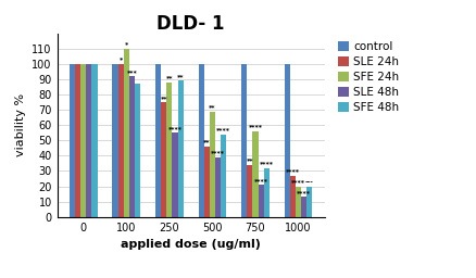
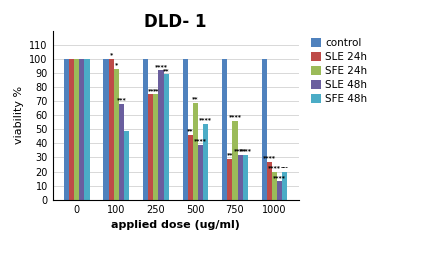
SFE 24h/100: 110 -> 93
SLE 48h/100: 92 -> 68
SFE 48h/100: 87 -> 49
SFE 24h/250: 88 -> 75
SLE 48h/250: 55 -> 92
SLE 24h/750: 34 -> 29
SLE 48h/750: 21 -> 32
